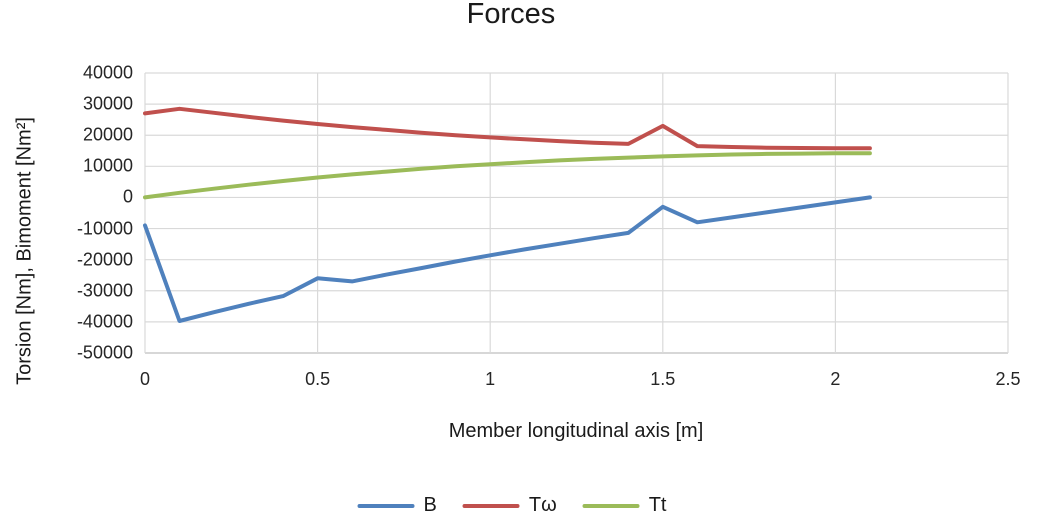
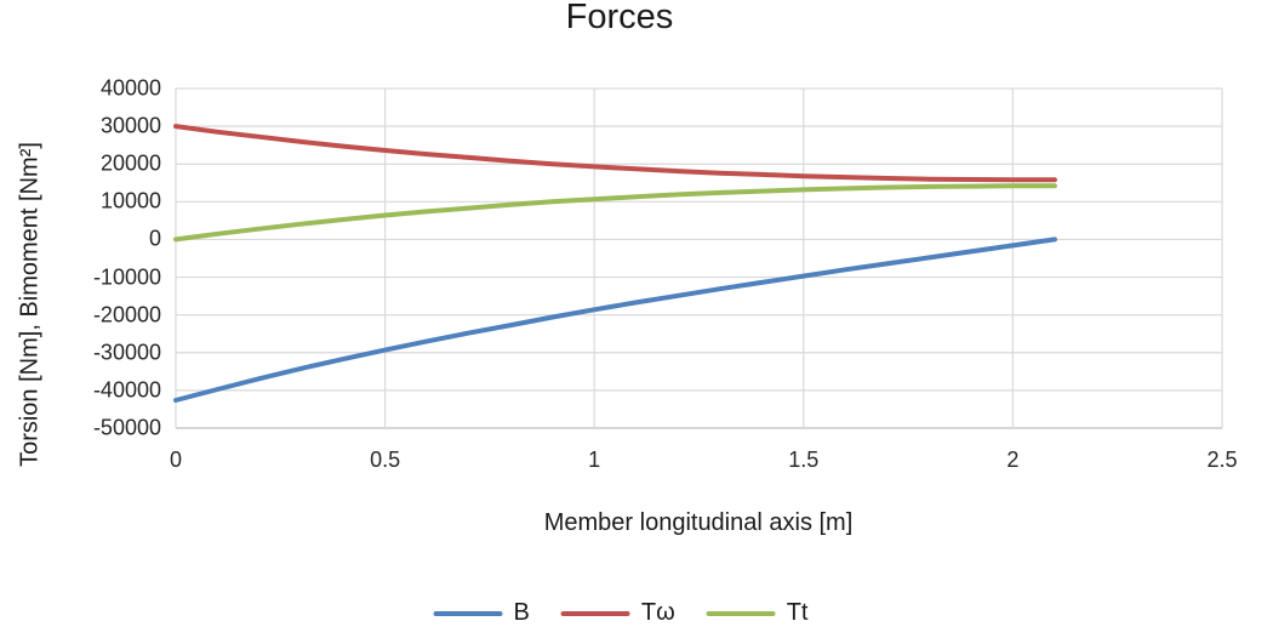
B/0: -9000 -> -43000
Tω/0: 27000 -> 30000
B/0.5: -26000 -> -29000
B/1.5: -3000 -> -10000
Tω/1.5: 23000 -> 17000
